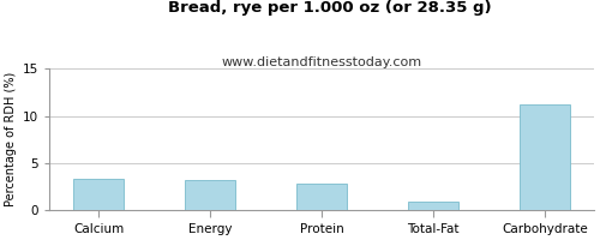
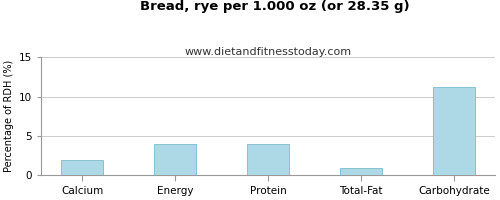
Calcium: 3.4 -> 2.0
Energy: 3.2 -> 4.0
Protein: 2.8 -> 4.0
